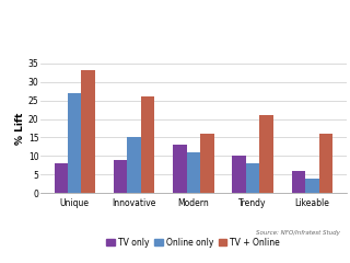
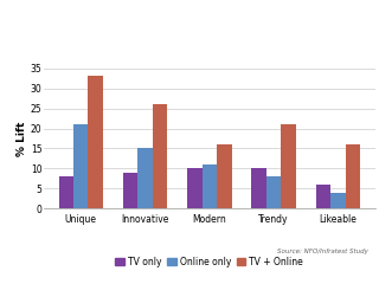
Online only/Unique: 27 -> 21
TV only/Modern: 13 -> 10
